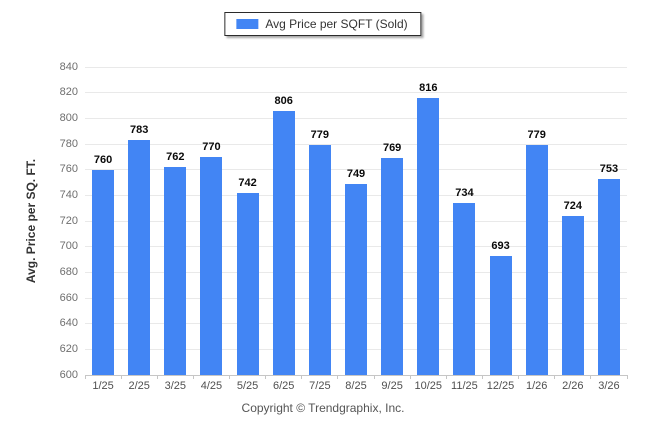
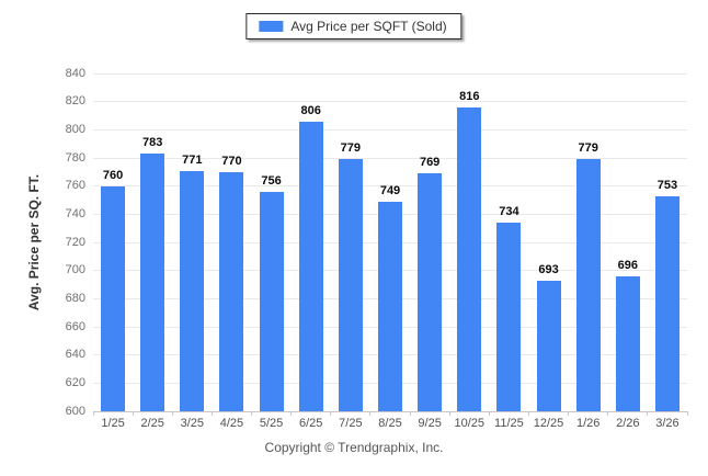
3/25: 762 -> 771
5/25: 742 -> 756
2/26: 724 -> 696
